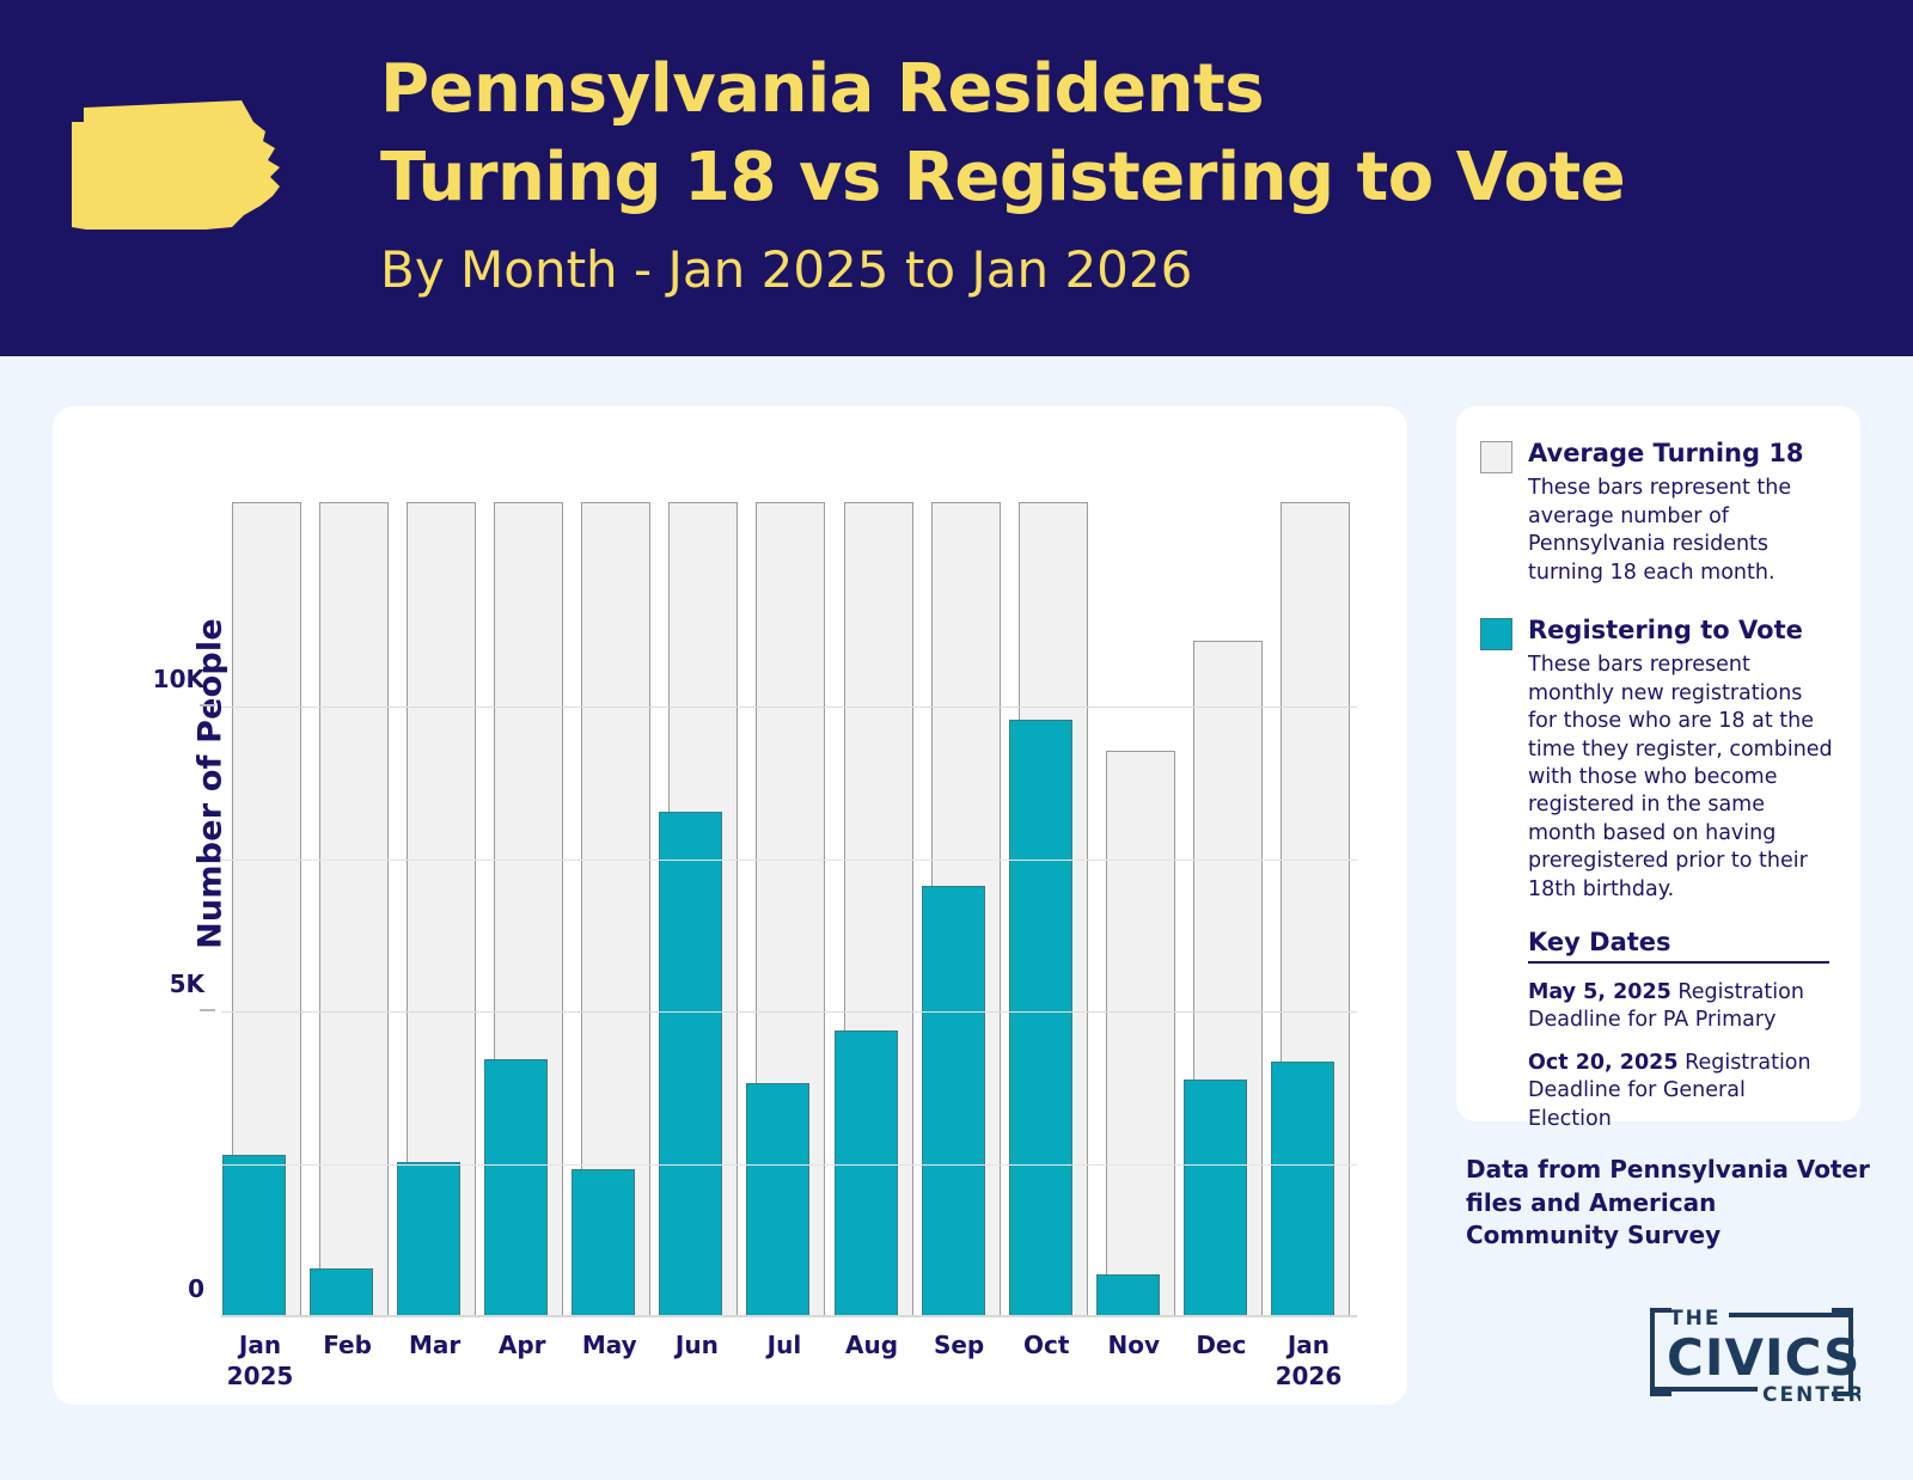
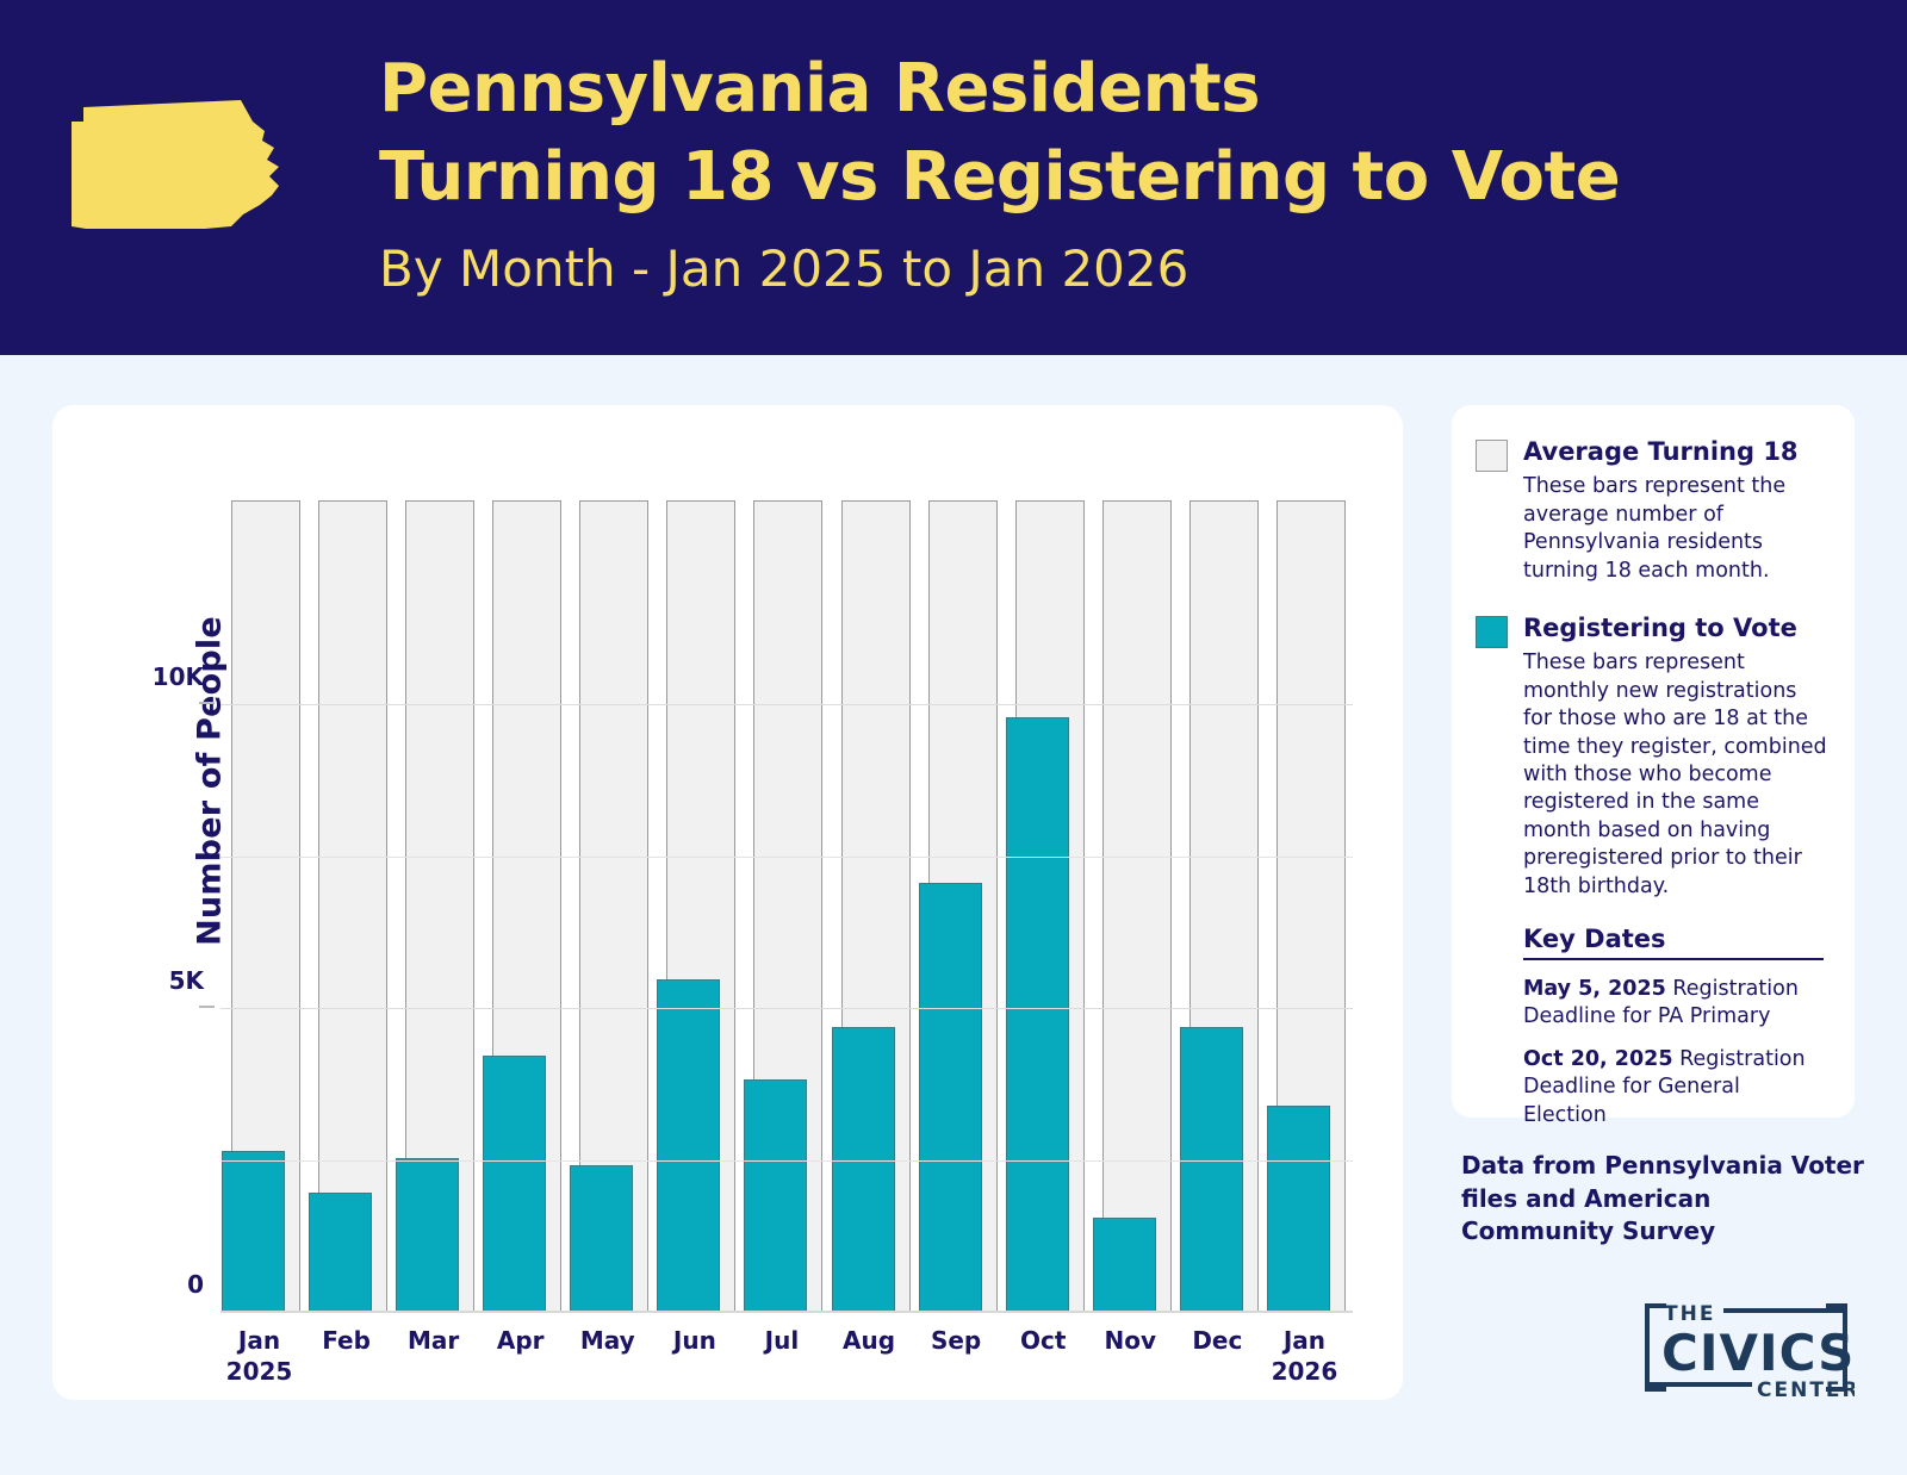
Registering to Vote/Feb: 0.8K -> 2.0K
Registering to Vote/Jun: 8.3K -> 5.5K
Average Turning 18/Nov: 9.3K -> 13.4K
Registering to Vote/Nov: 0.7K -> 1.6K
Average Turning 18/Dec: 11.1K -> 13.4K
Registering to Vote/Dec: 3.9K -> 4.7K
Registering to Vote/Jan 2026: 4.2K -> 3.4K
